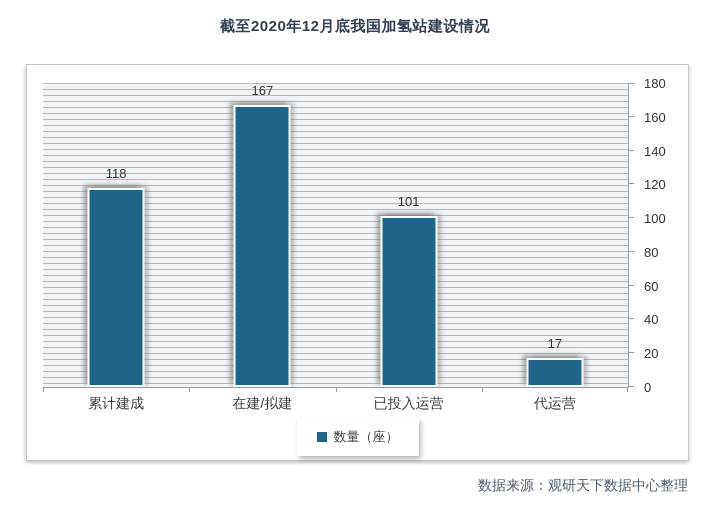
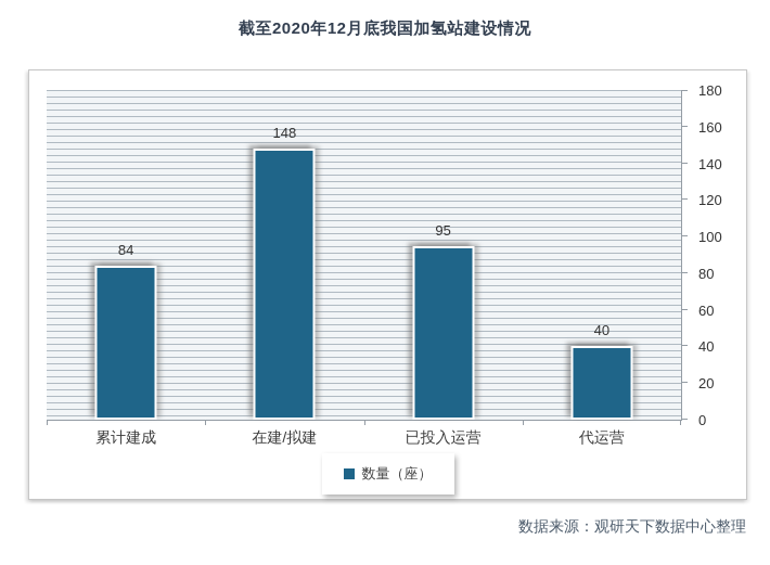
累计建成: 118 -> 84
在建/拟建: 167 -> 148
已投入运营: 101 -> 95
代运营: 17 -> 40
